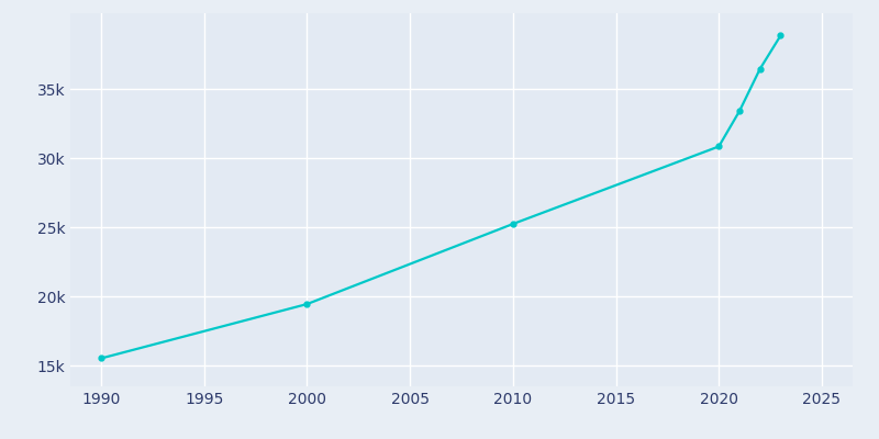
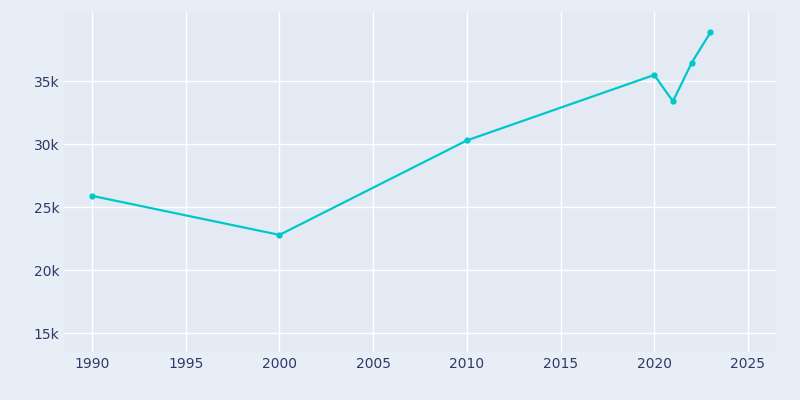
1990: 15.5k -> 25.9k
2000: 19.5k -> 22.8k
2010: 25.2k -> 30.3k
2020: 30.9k -> 35.5k
